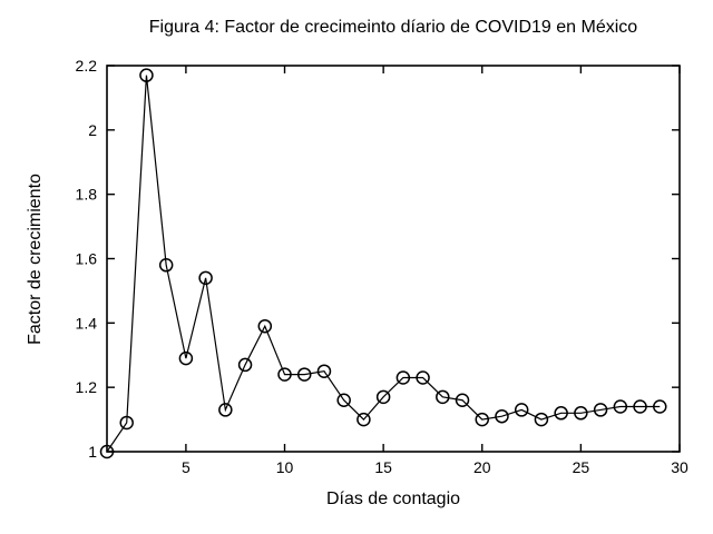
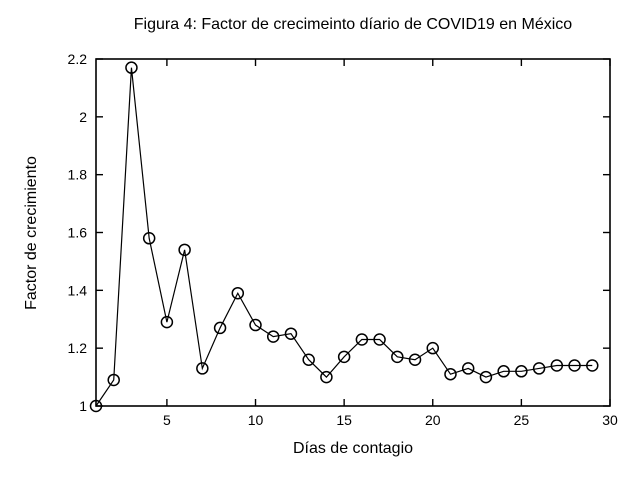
10: 1.24 -> 1.28
20: 1.10 -> 1.20
